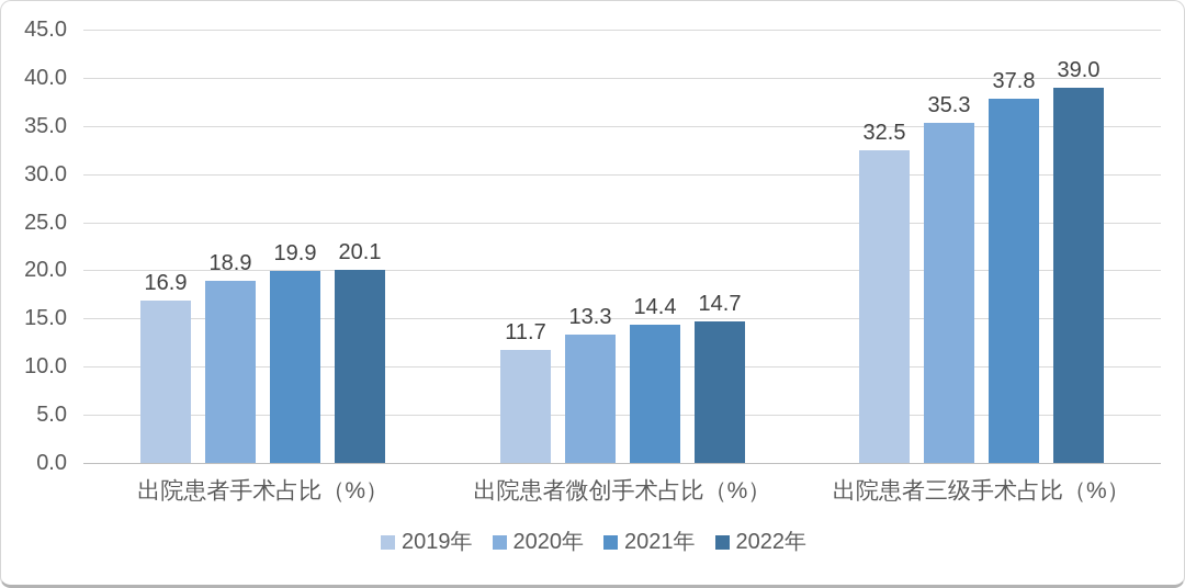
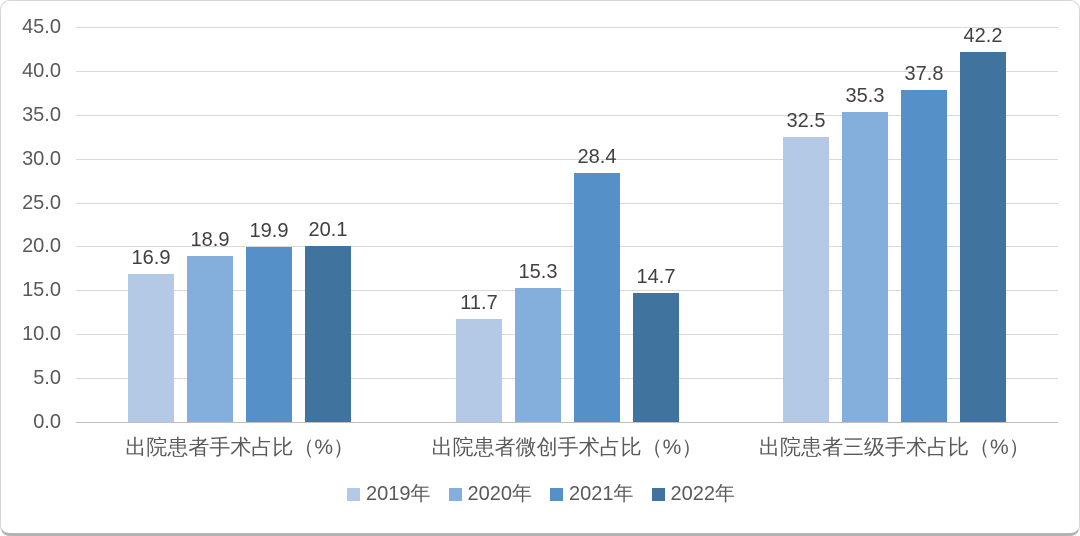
2020年/出院患者微创手术占比（%）: 13.3 -> 15.3
2021年/出院患者微创手术占比（%）: 14.4 -> 28.4
2022年/出院患者三级手术占比（%）: 39.0 -> 42.2
